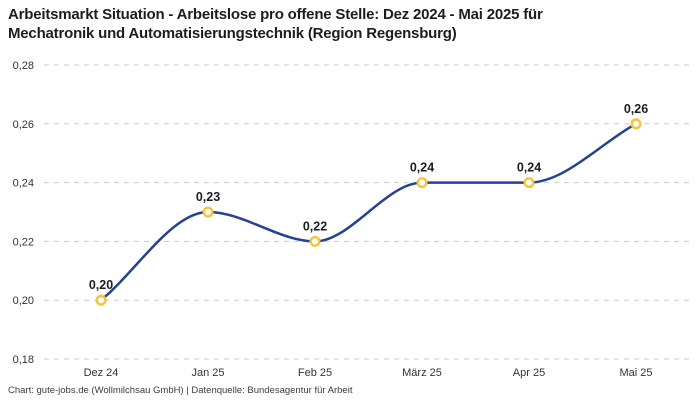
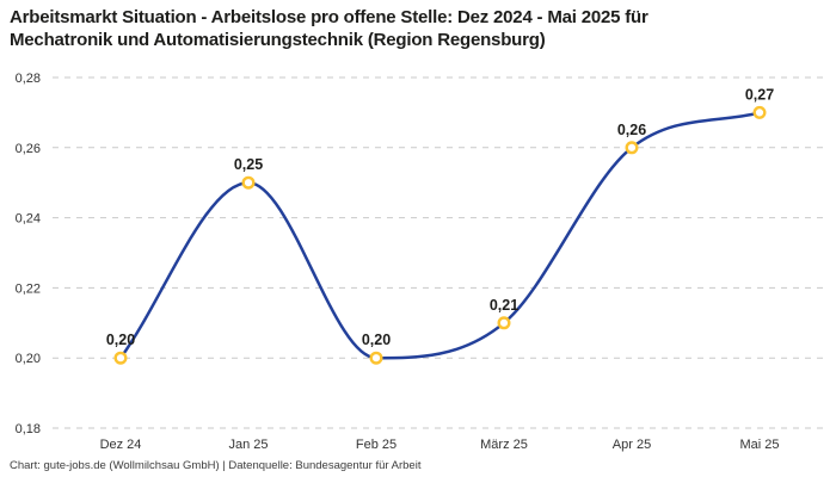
Jan 25: 0,23 -> 0,25
Feb 25: 0,22 -> 0,20
März 25: 0,24 -> 0,21
Apr 25: 0,24 -> 0,26
Mai 25: 0,26 -> 0,27
